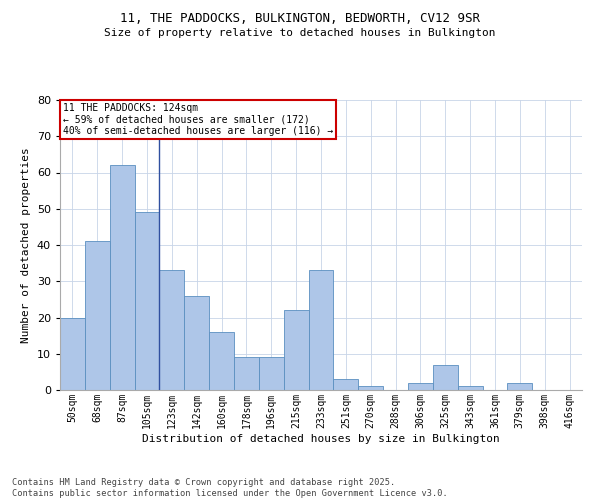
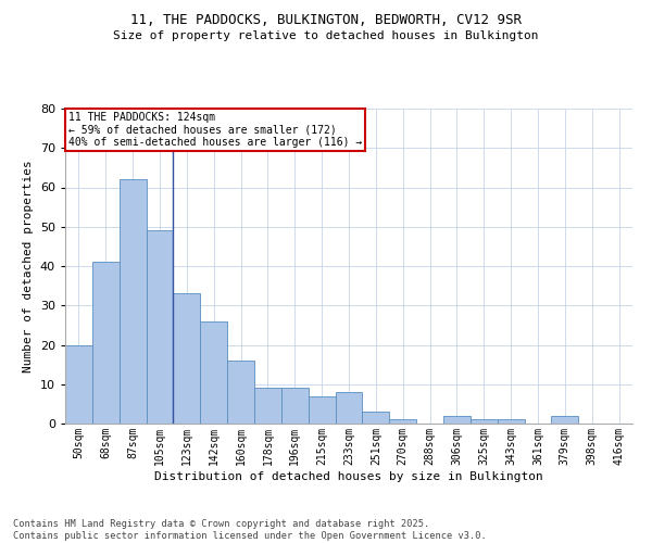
215sqm: 22 -> 7
233sqm: 33 -> 8
325sqm: 7 -> 1
